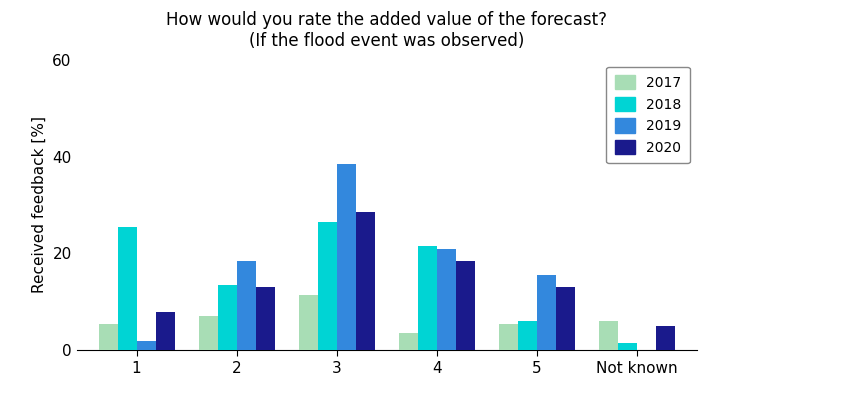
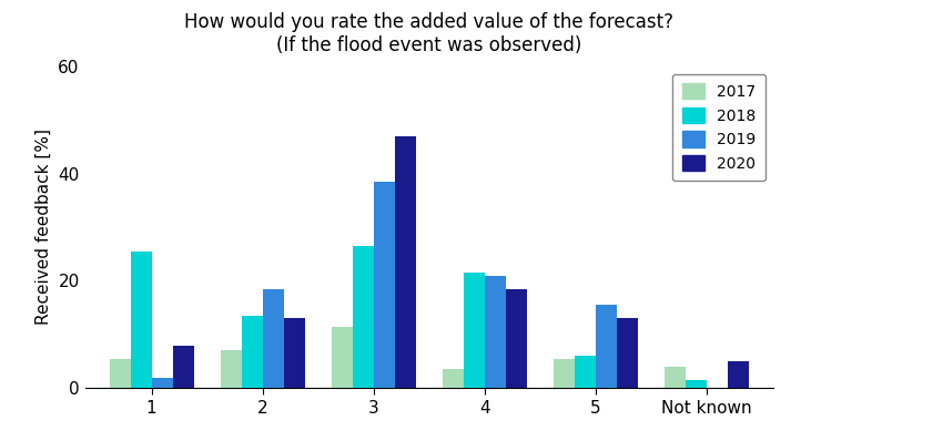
2020/3: 28.5 -> 47.0
2017/Not known: 6.0 -> 4.0
